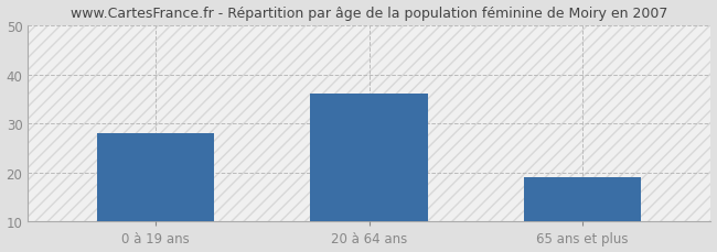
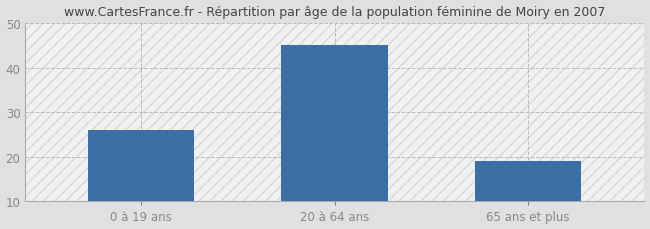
0 à 19 ans: 28 -> 26
20 à 64 ans: 36 -> 45
